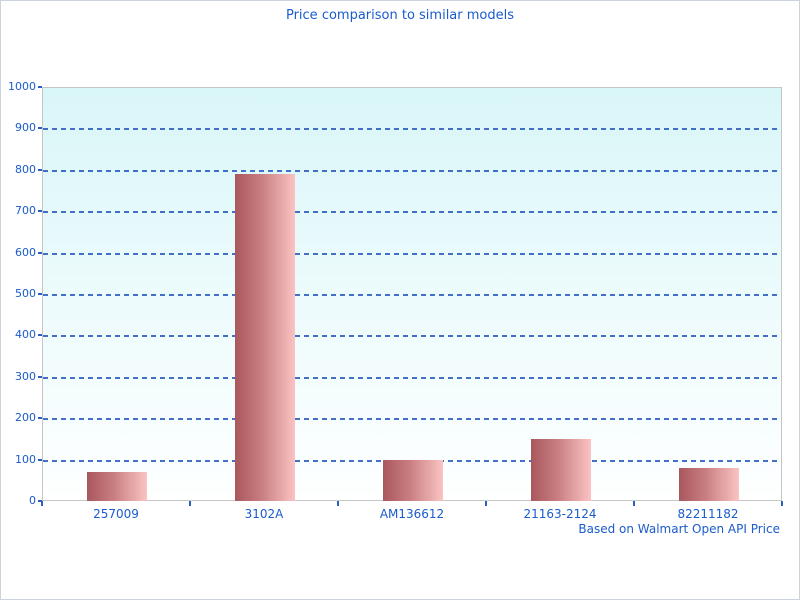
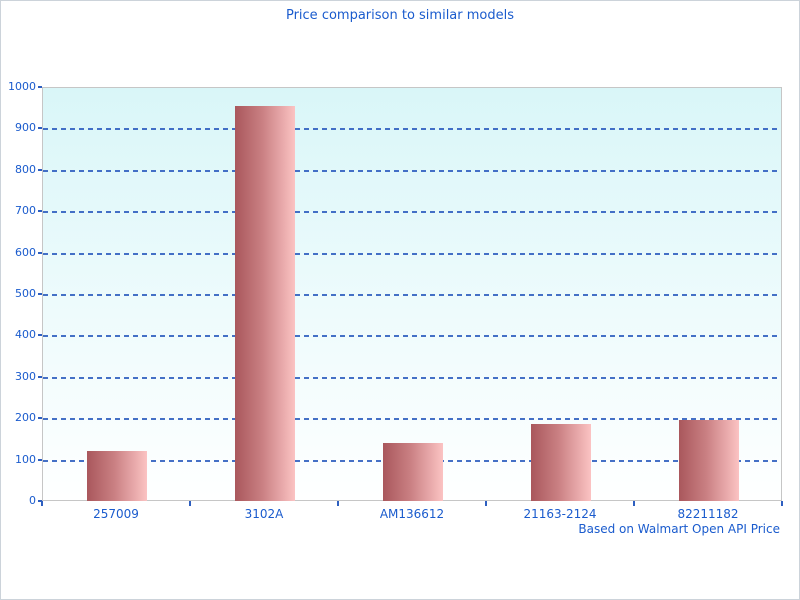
257009: 70 -> 120
3102A: 790 -> 960
AM136612: 100 -> 140
21163-2124: 150 -> 180
82211182: 80 -> 200
